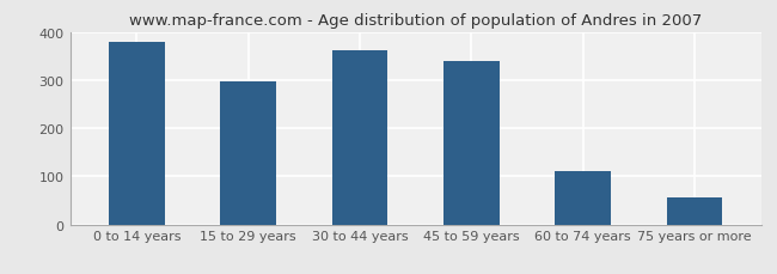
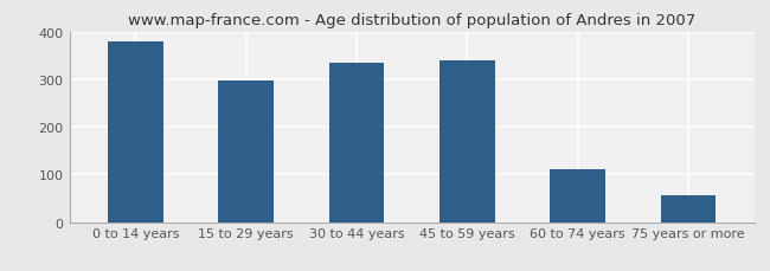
30 to 44 years: 362 -> 335
